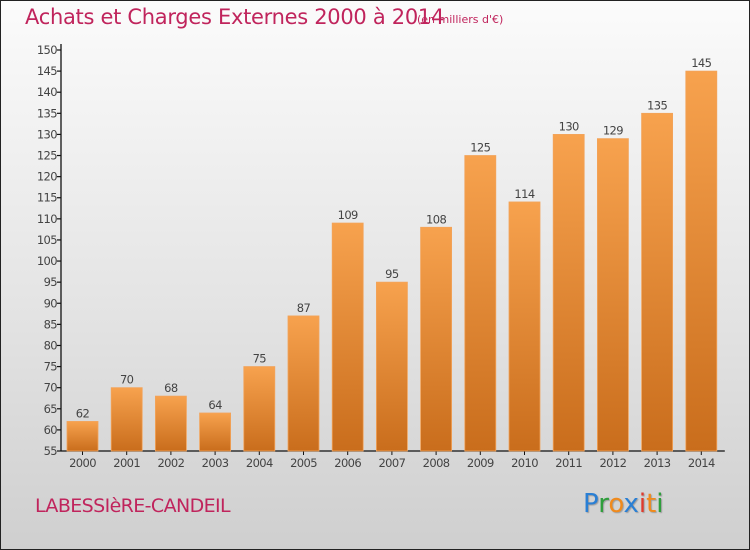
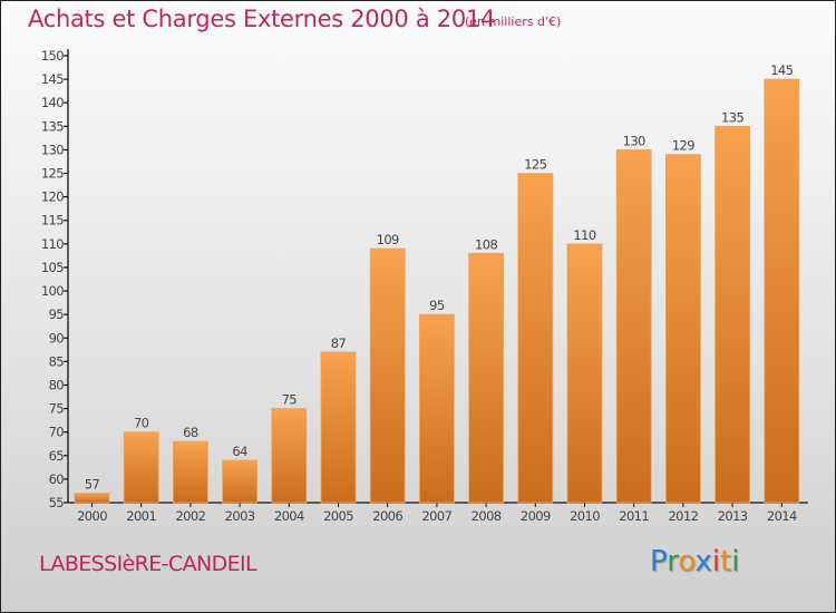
2000: 62 -> 57
2010: 114 -> 110
